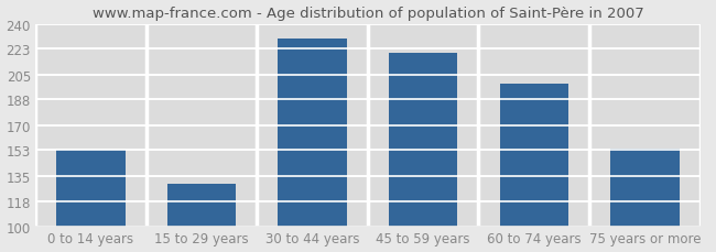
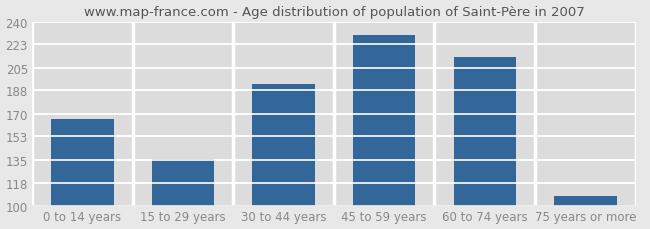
0 to 14 years: 153 -> 166
15 to 29 years: 130 -> 136
30 to 44 years: 230 -> 193
45 to 59 years: 220 -> 230
60 to 74 years: 199 -> 213
75 years or more: 154 -> 108
